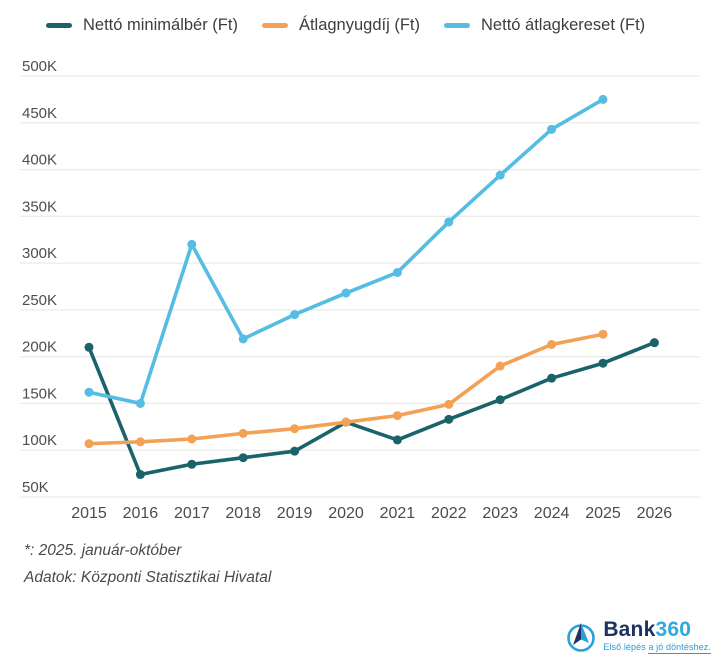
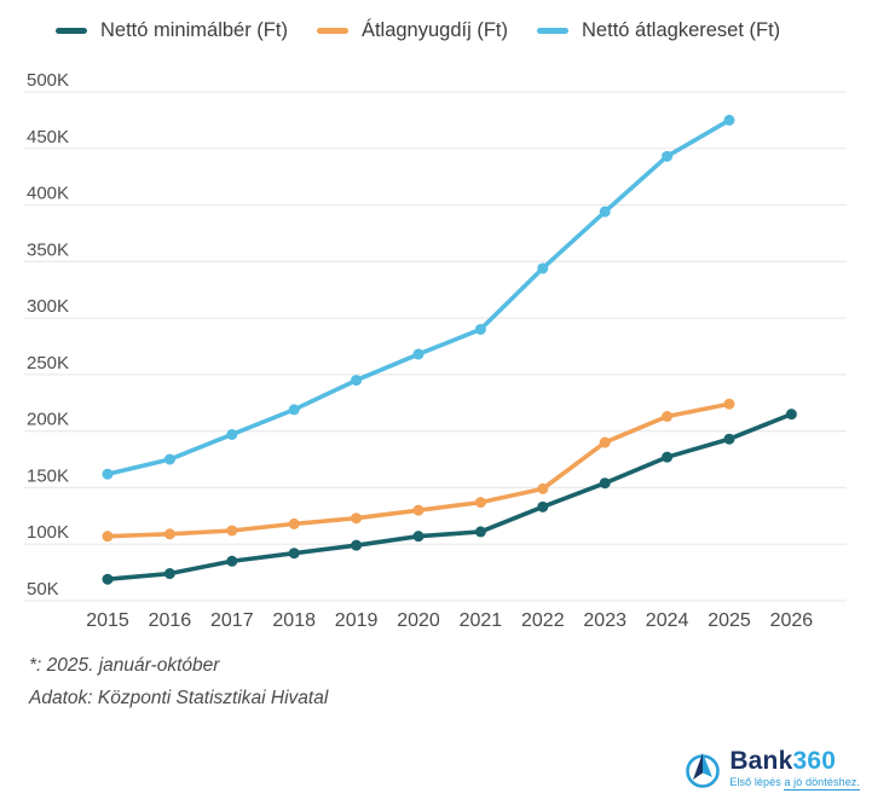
Nettó minimálbér (Ft)/2015: 210K -> 70K
Nettó átlagkereset (Ft)/2016: 150K -> 180K
Nettó átlagkereset (Ft)/2017: 320K -> 200K
Nettó minimálbér (Ft)/2020: 130K -> 110K
